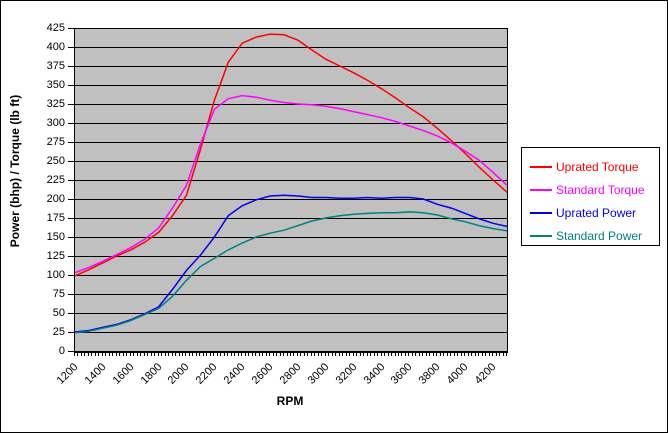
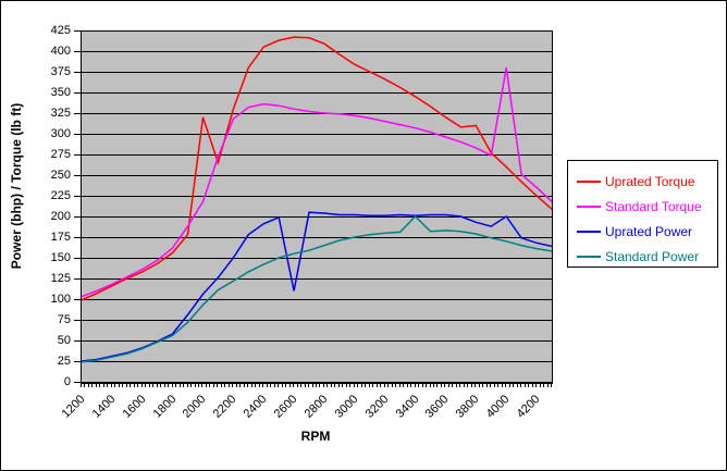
Uprated Torque/2000: 200 -> 320
Uprated Power/2600: 200 -> 110
Standard Power/3400: 180 -> 200
Uprated Torque/3800: 290 -> 310
Standard Torque/4000: 260 -> 380
Uprated Power/4000: 180 -> 200
